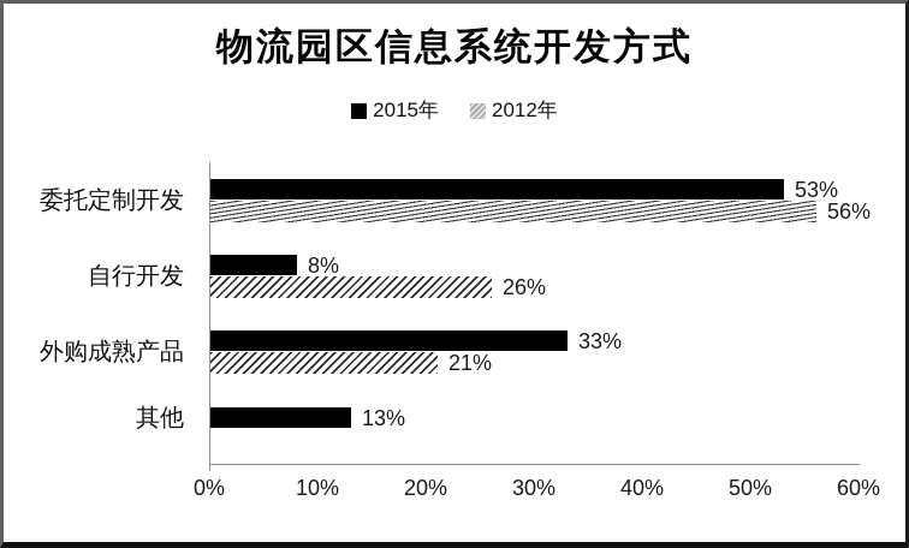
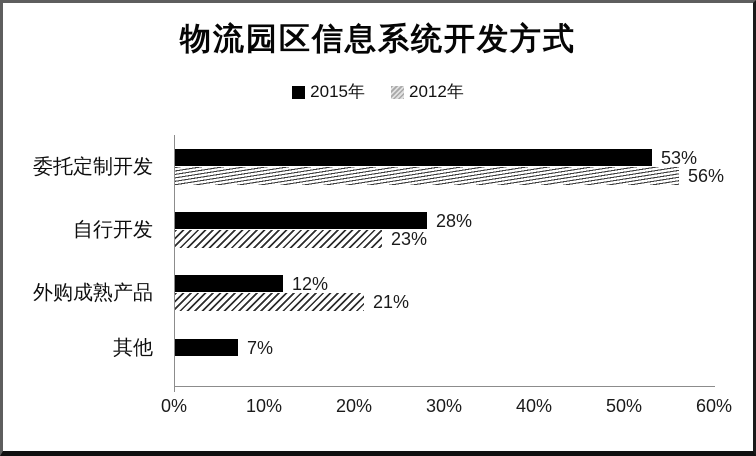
2015年/自行开发: 8% -> 28%
2012年/自行开发: 26% -> 23%
2015年/外购成熟产品: 33% -> 12%
2015年/其他: 13% -> 7%
